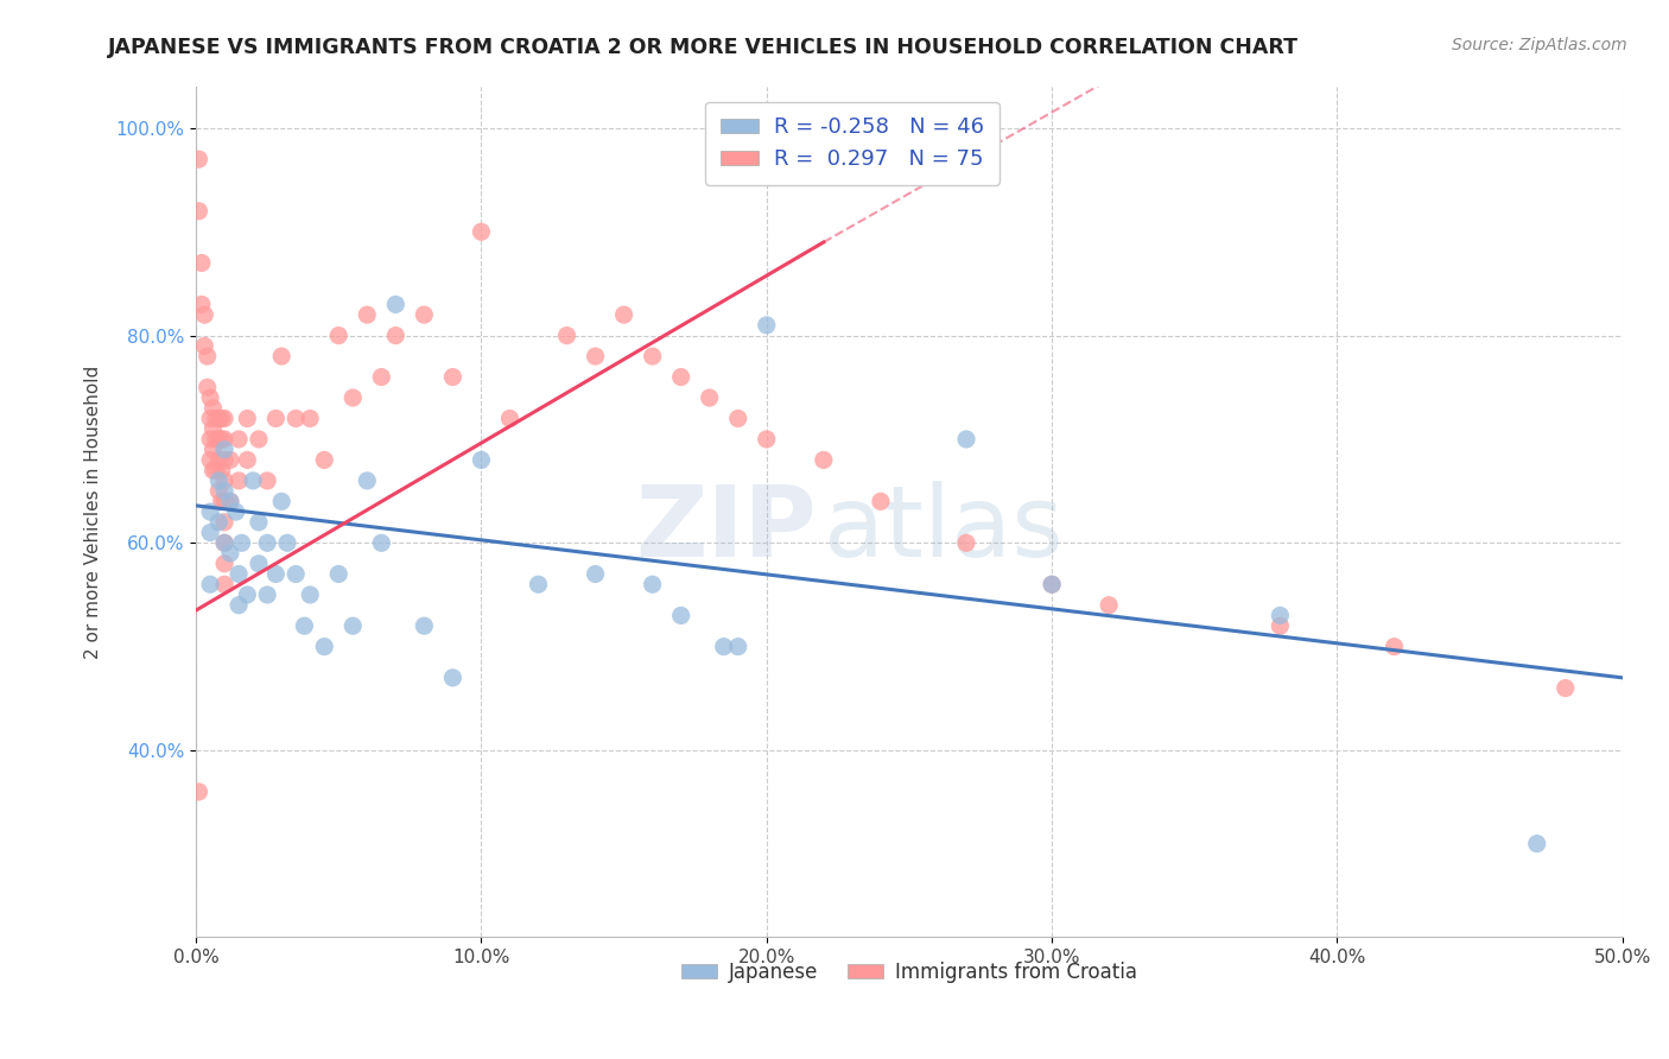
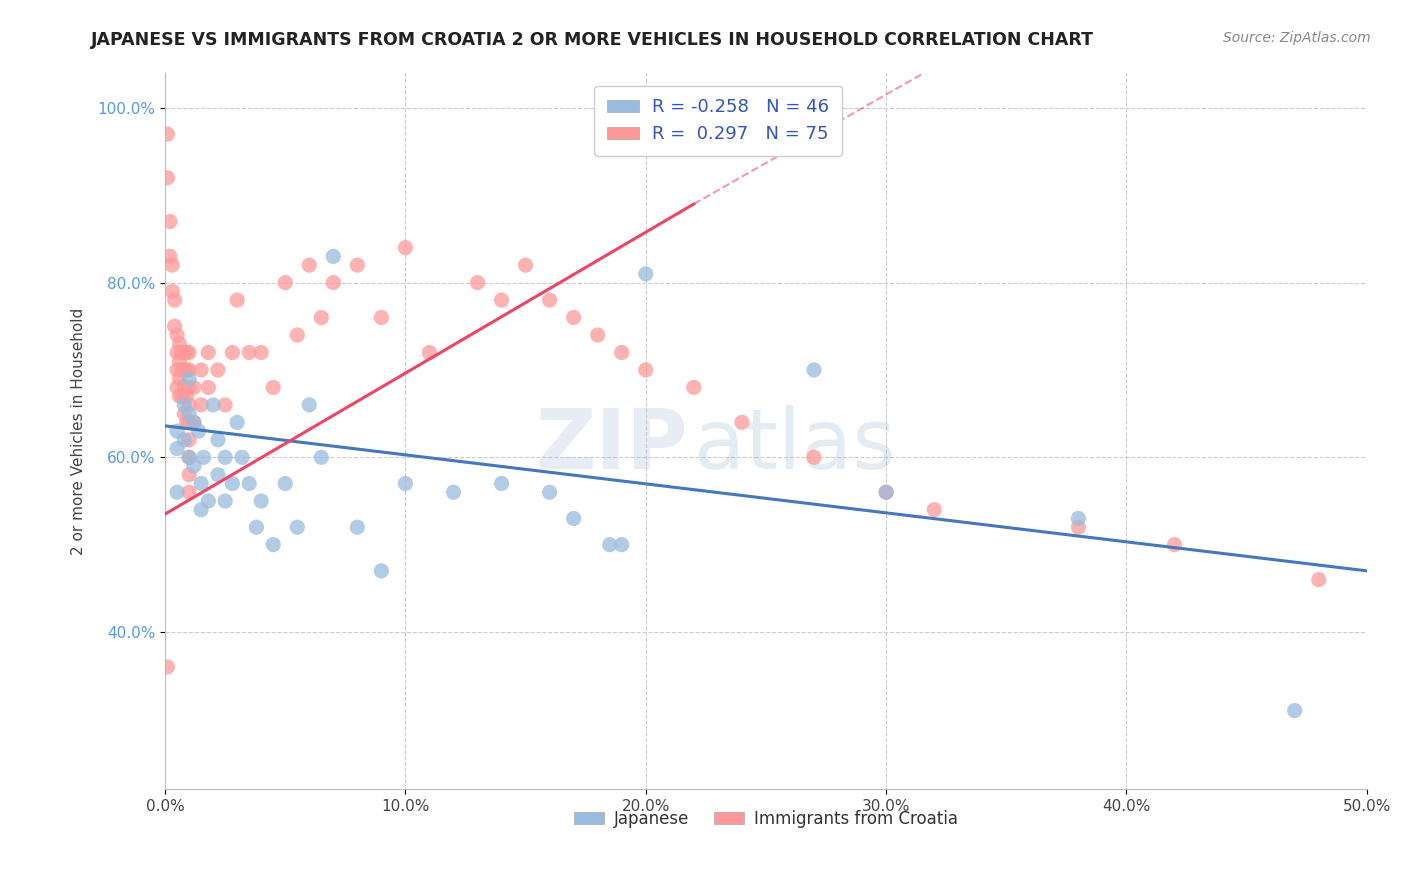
Japanese/10.0%: 68% -> 57%
Immigrants from Croatia/10.0%: 90% -> 84%
